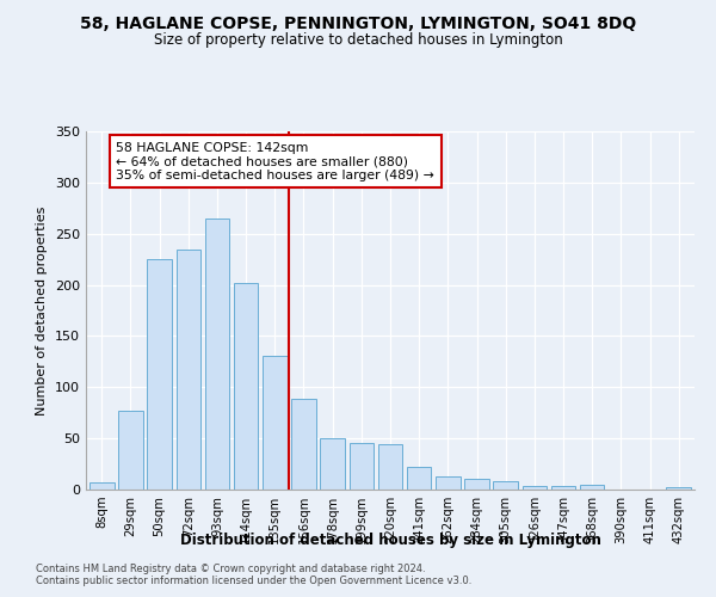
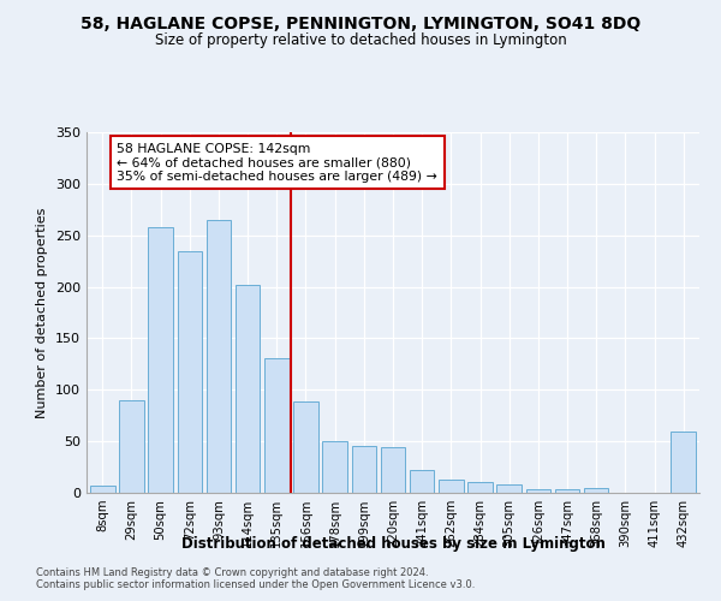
29sqm: 77 -> 90
50sqm: 225 -> 258
432sqm: 2 -> 60
